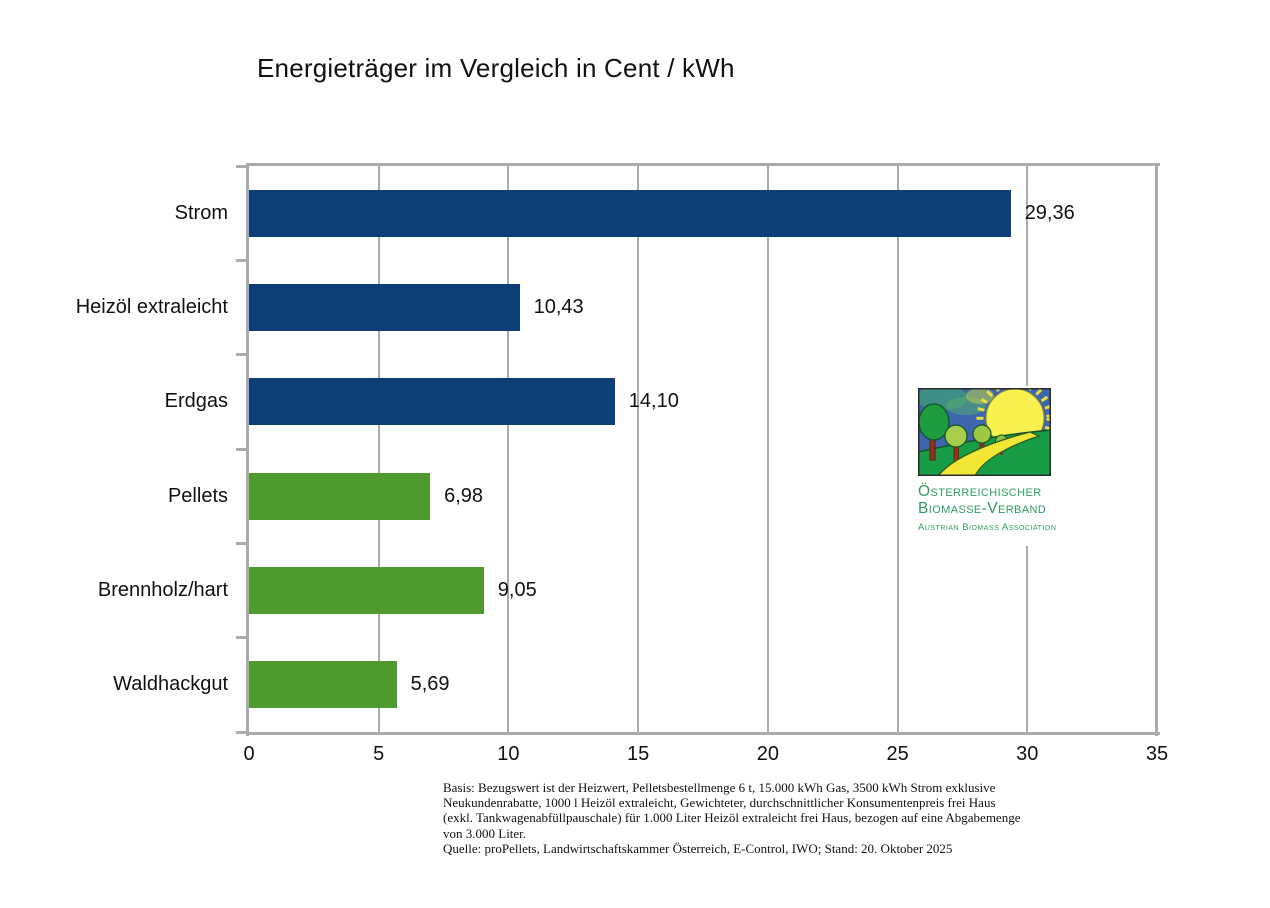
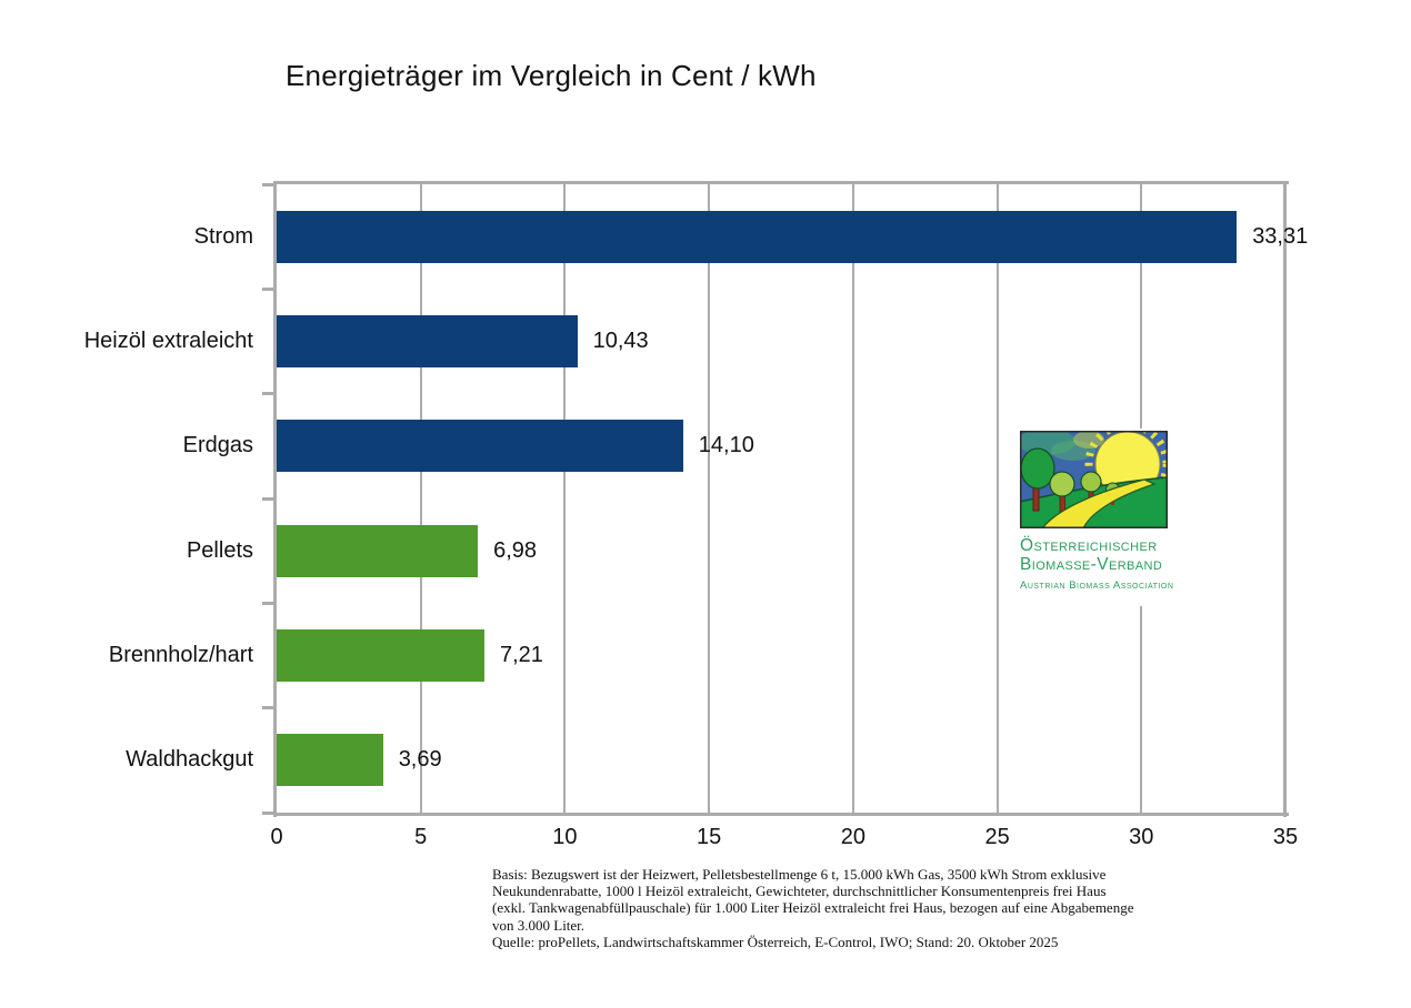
Strom: 29,36 -> 33,31
Brennholz/hart: 9,05 -> 7,21
Waldhackgut: 5,69 -> 3,69
